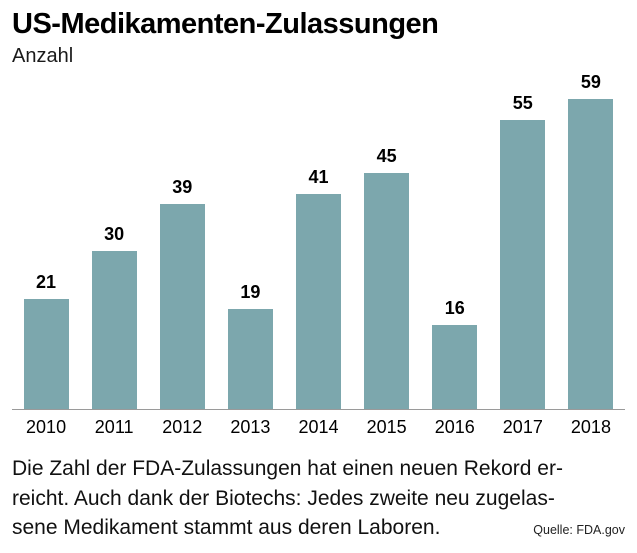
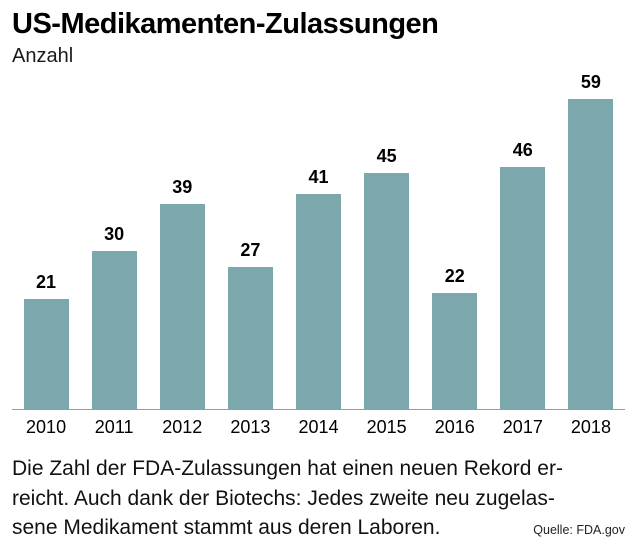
2013: 19 -> 27
2016: 16 -> 22
2017: 55 -> 46
